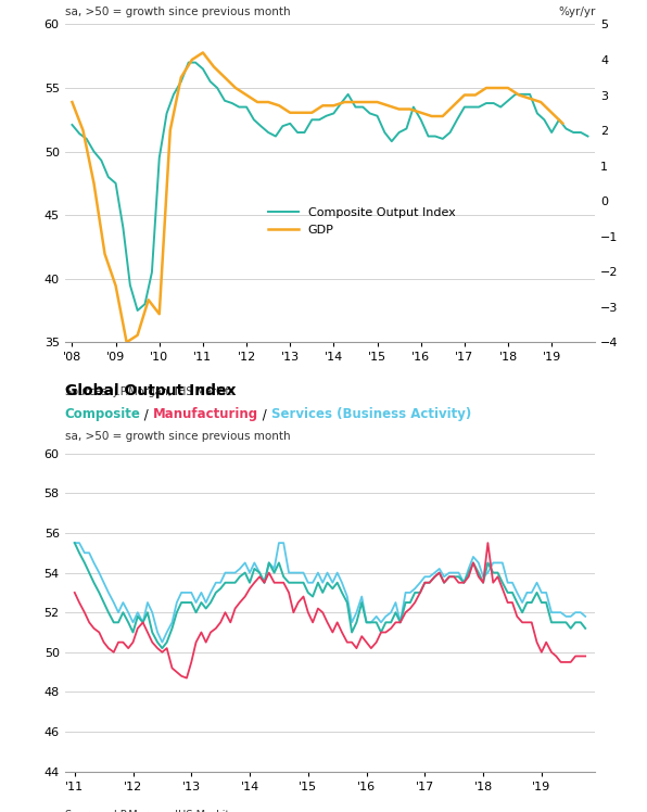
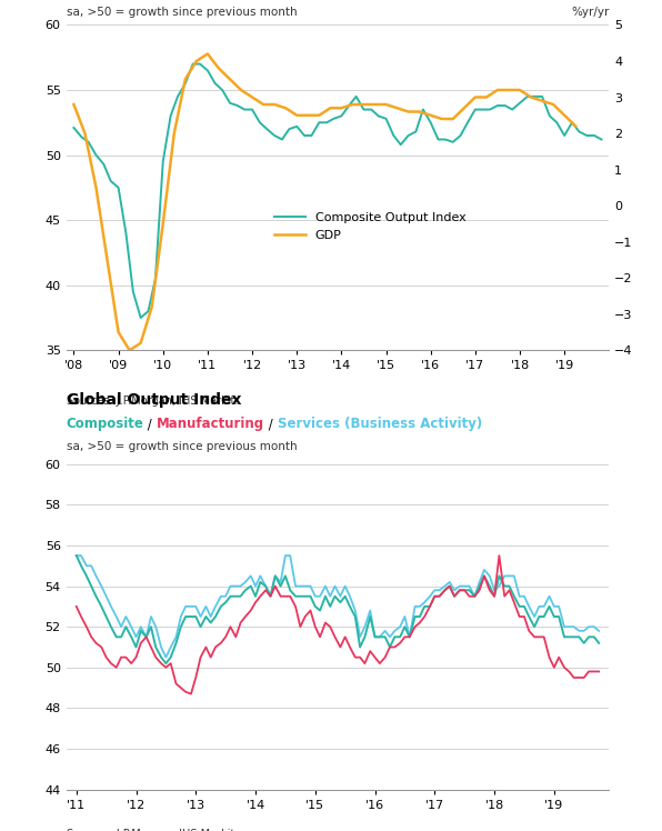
GDP/'09: -2.4 -> -3.5
GDP/'10: -3.2 -> -0.5
